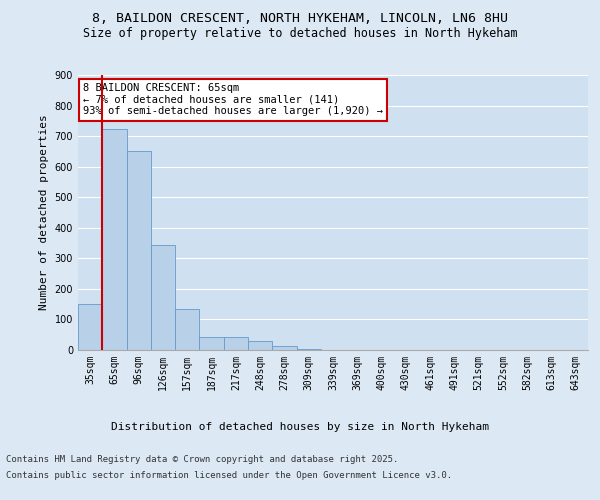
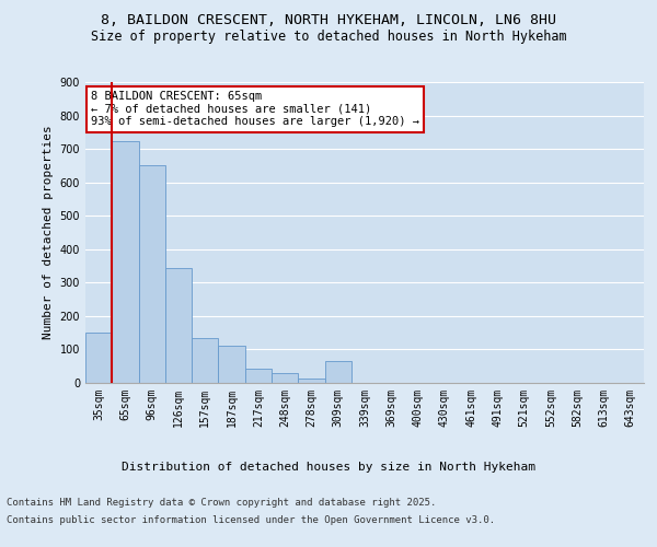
187sqm: 44 -> 110
309sqm: 3 -> 65
